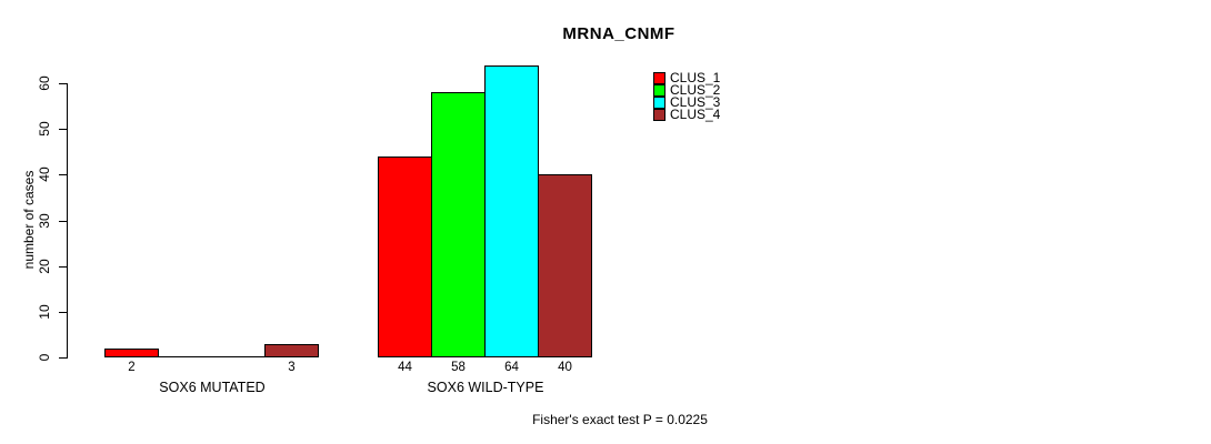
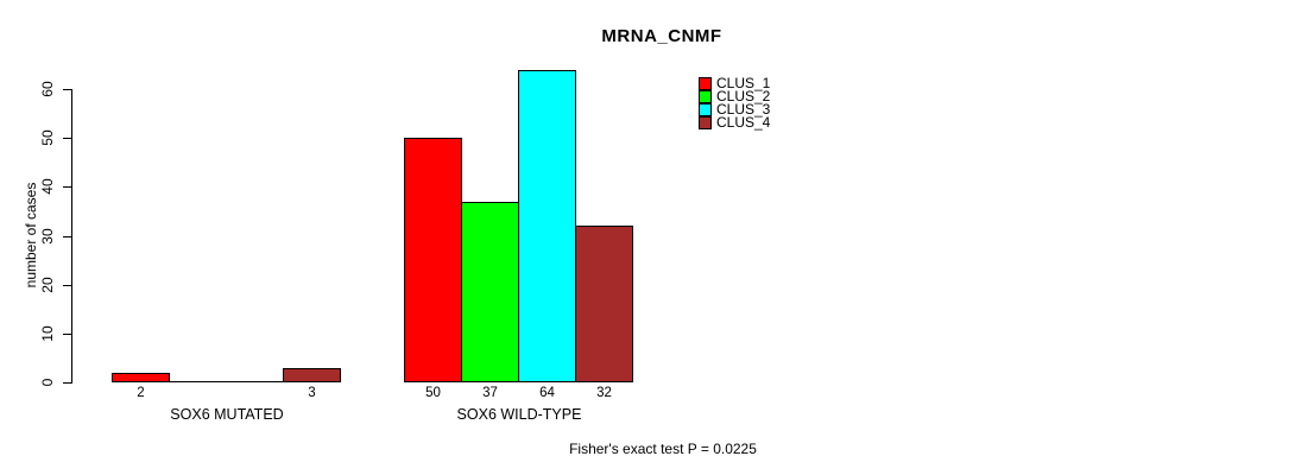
CLUS_1/SOX6 WILD-TYPE: 44 -> 50
CLUS_2/SOX6 WILD-TYPE: 58 -> 37
CLUS_4/SOX6 WILD-TYPE: 40 -> 32
